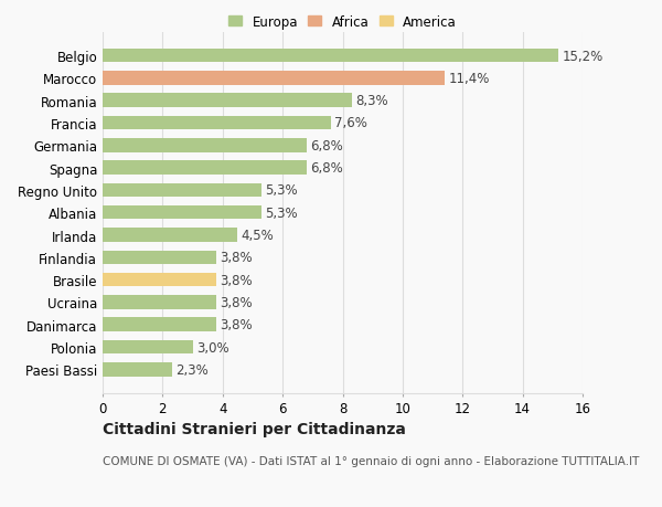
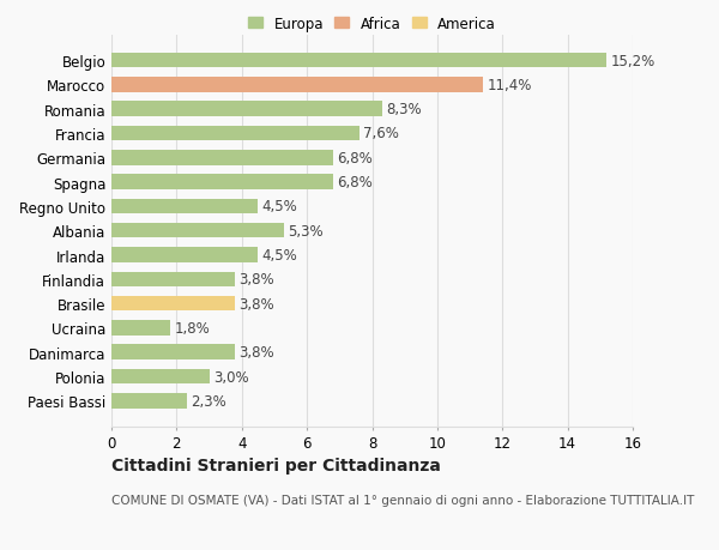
Regno Unito: 5,3% -> 4,5%
Ucraina: 3,8% -> 1,8%
